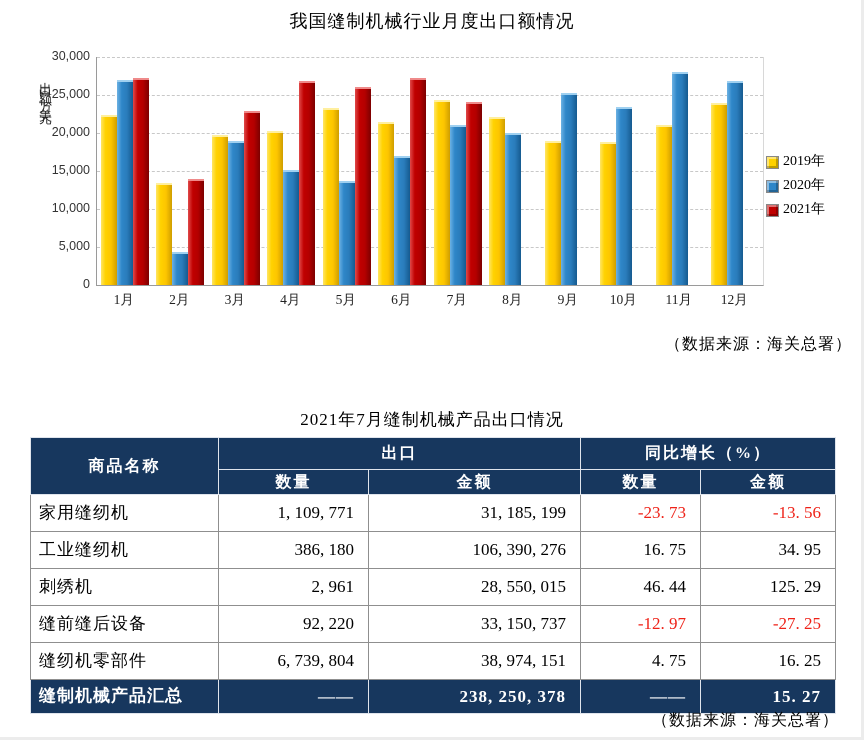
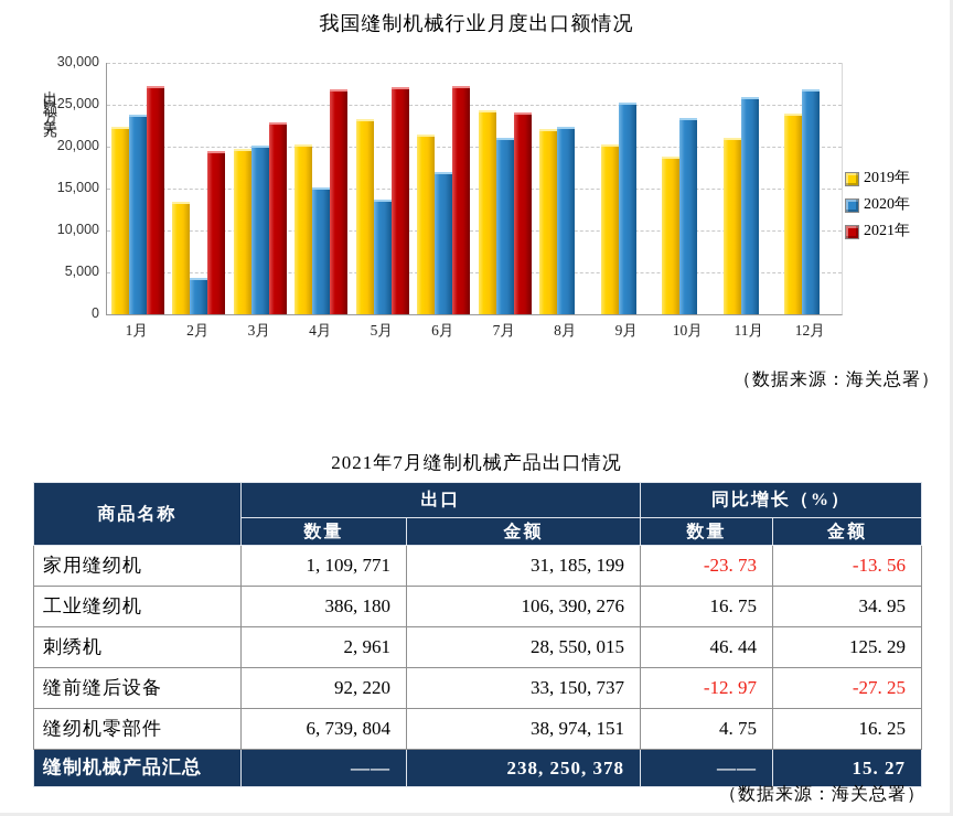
2020年/1月: 27000 -> 24000
2021年/2月: 14000 -> 20000
2020年/3月: 19000 -> 20000
2021年/5月: 26000 -> 27000
2020年/8月: 20000 -> 22000
2019年/9月: 19000 -> 20000
2020年/11月: 28000 -> 26000
